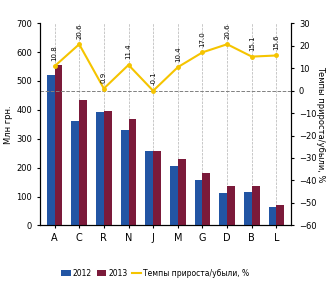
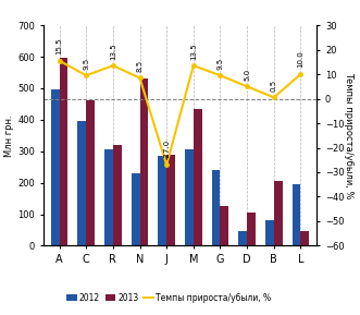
2012/A: 520 -> 495
Темпы прироста/убыли, %/A: 10.8 -> 15.5
2013/A: 555 -> 595
2012/C: 362 -> 395
Темпы прироста/убыли, %/C: 20.6 -> 9.5
2013/C: 435 -> 460
2012/R: 393 -> 305
Темпы прироста/убыли, %/R: 0.9 -> 13.5
2013/R: 397 -> 320
2012/N: 330 -> 230
Темпы прироста/убыли, %/N: 11.4 -> 8.5
2013/N: 368 -> 530
2012/J: 257 -> 285
Темпы прироста/убыли, %/J: -0.1 -> -27.0
2013/J: 257 -> 290
2012/M: 205 -> 305
Темпы прироста/убыли, %/M: 10.4 -> 13.5
2013/M: 230 -> 435
2012/G: 157 -> 240
Темпы прироста/убыли, %/G: 17.0 -> 9.5
2013/G: 183 -> 125
2012/D: 113 -> 45
Темпы прироста/убыли, %/D: 20.6 -> 5.0
2013/D: 138 -> 105
2012/B: 116 -> 80
Темпы прироста/убыли, %/B: 15.1 -> 0.5
2013/B: 135 -> 205
2012/L: 65 -> 195
Темпы прироста/убыли, %/L: 15.6 -> 10.0
2013/L: 72 -> 45
